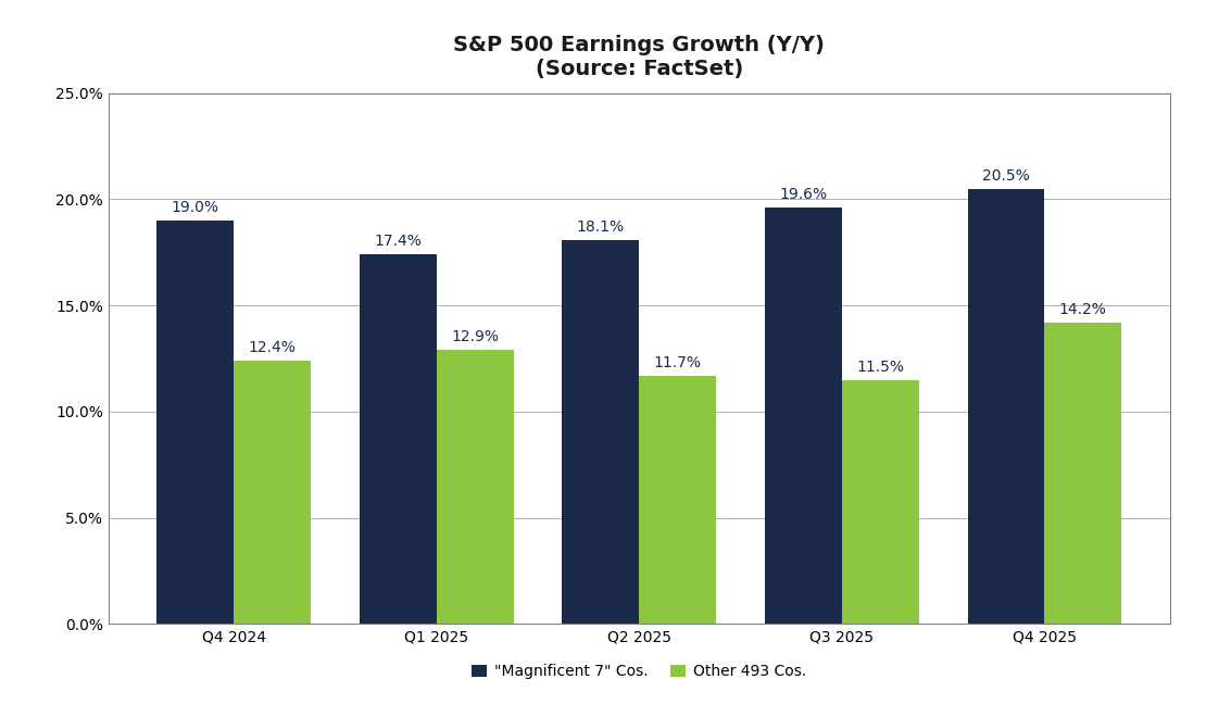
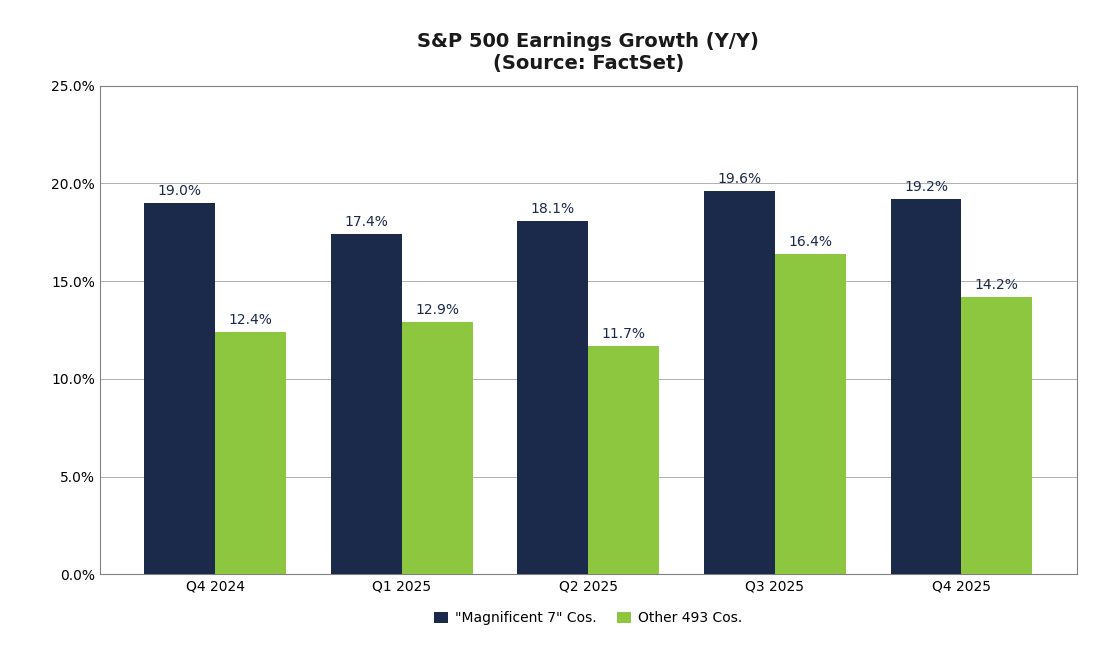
Other 493 Cos./Q3 2025: 11.5% -> 16.4%
"Magnificent 7" Cos./Q4 2025: 20.5% -> 19.2%
